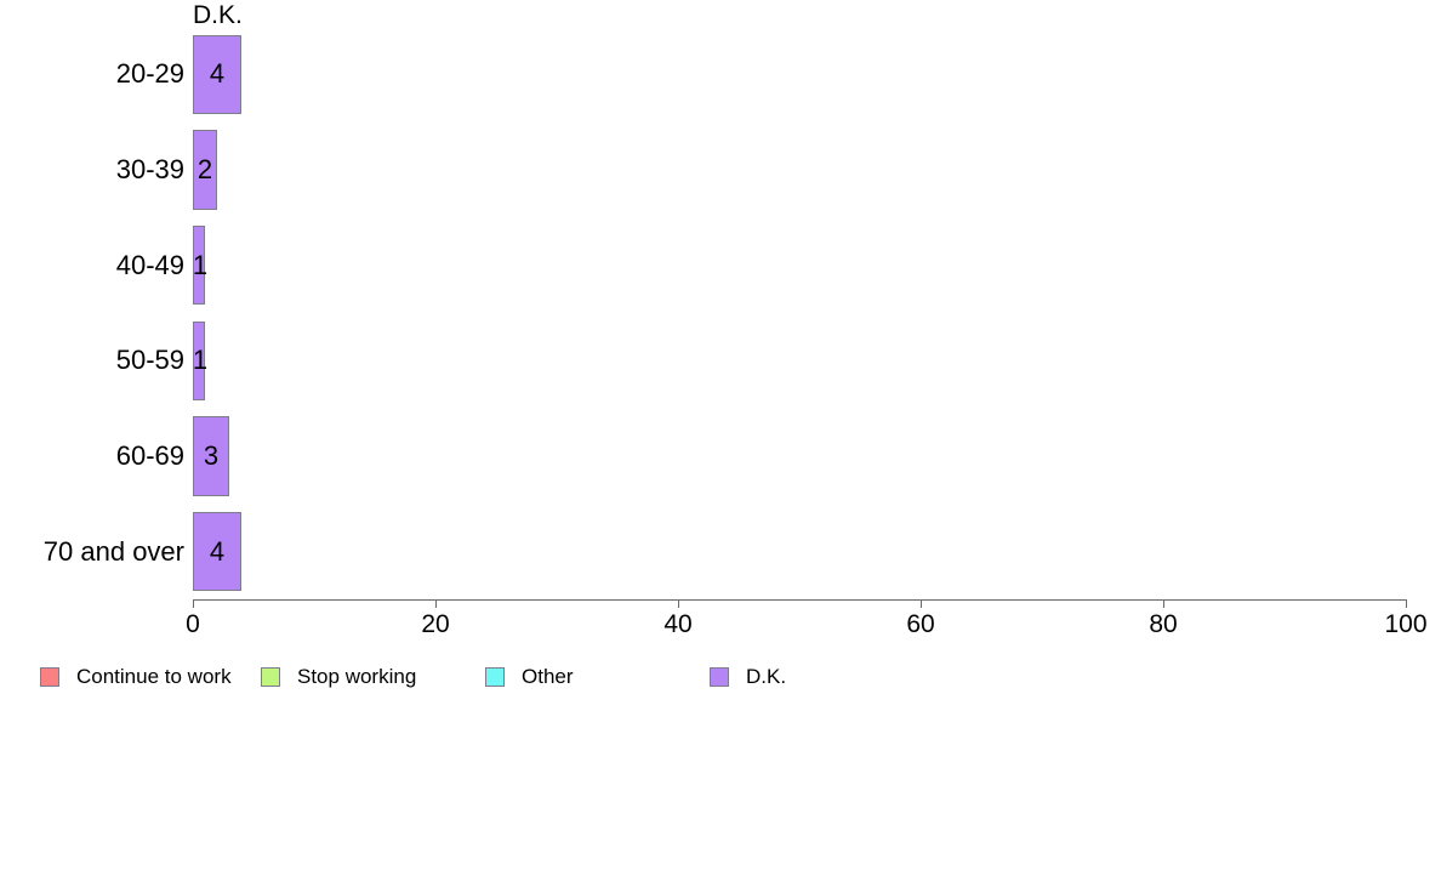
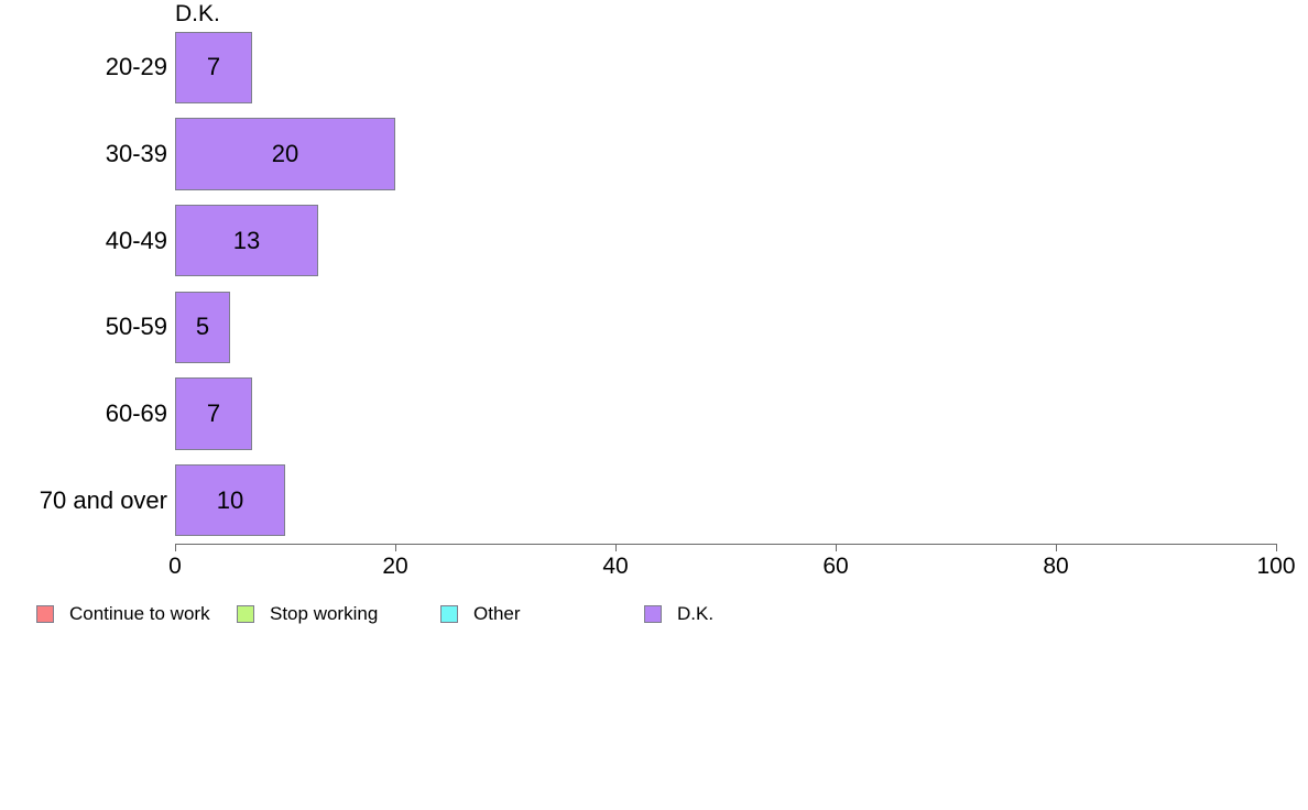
20-29: 4 -> 7
30-39: 2 -> 20
40-49: 1 -> 13
50-59: 1 -> 5
60-69: 3 -> 7
70 and over: 4 -> 10
